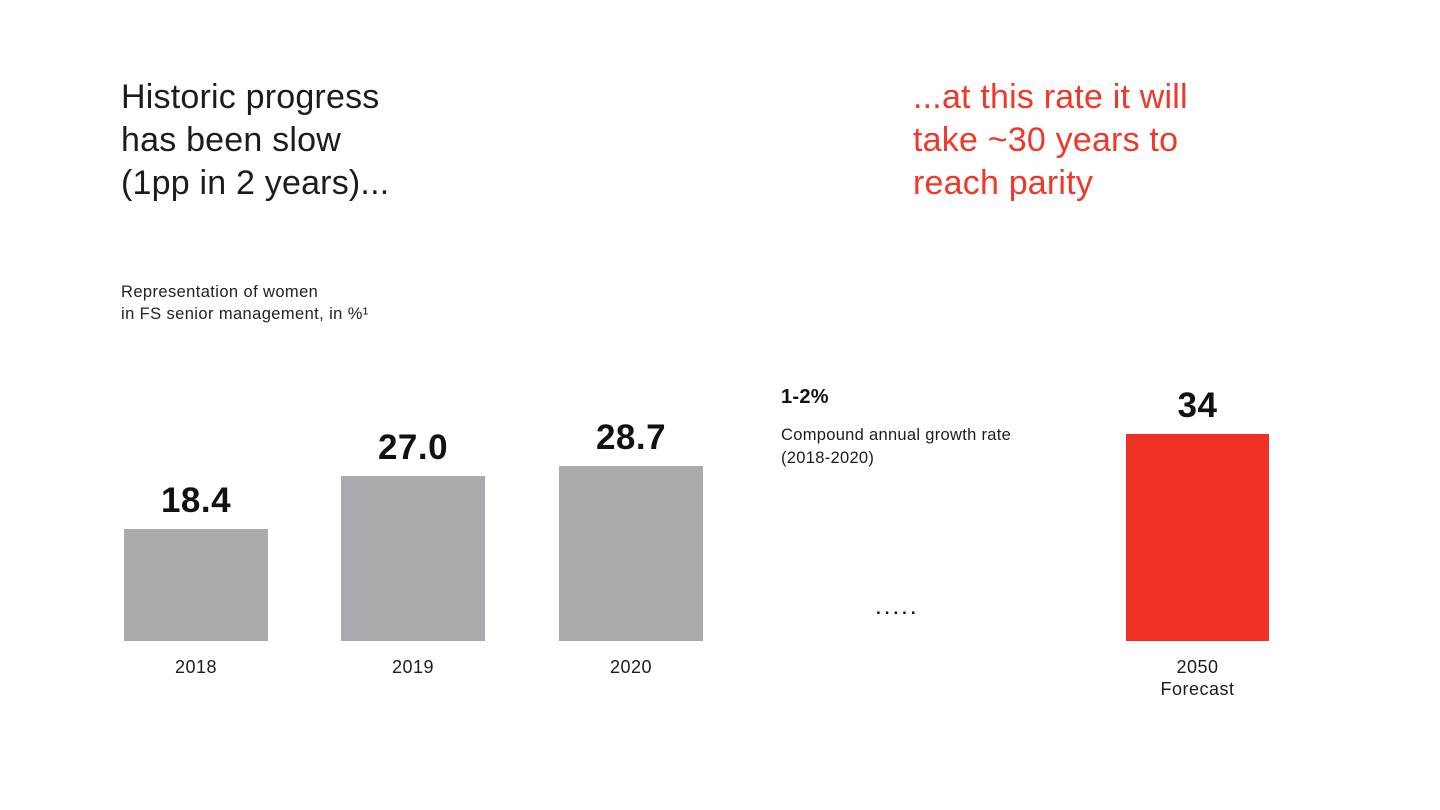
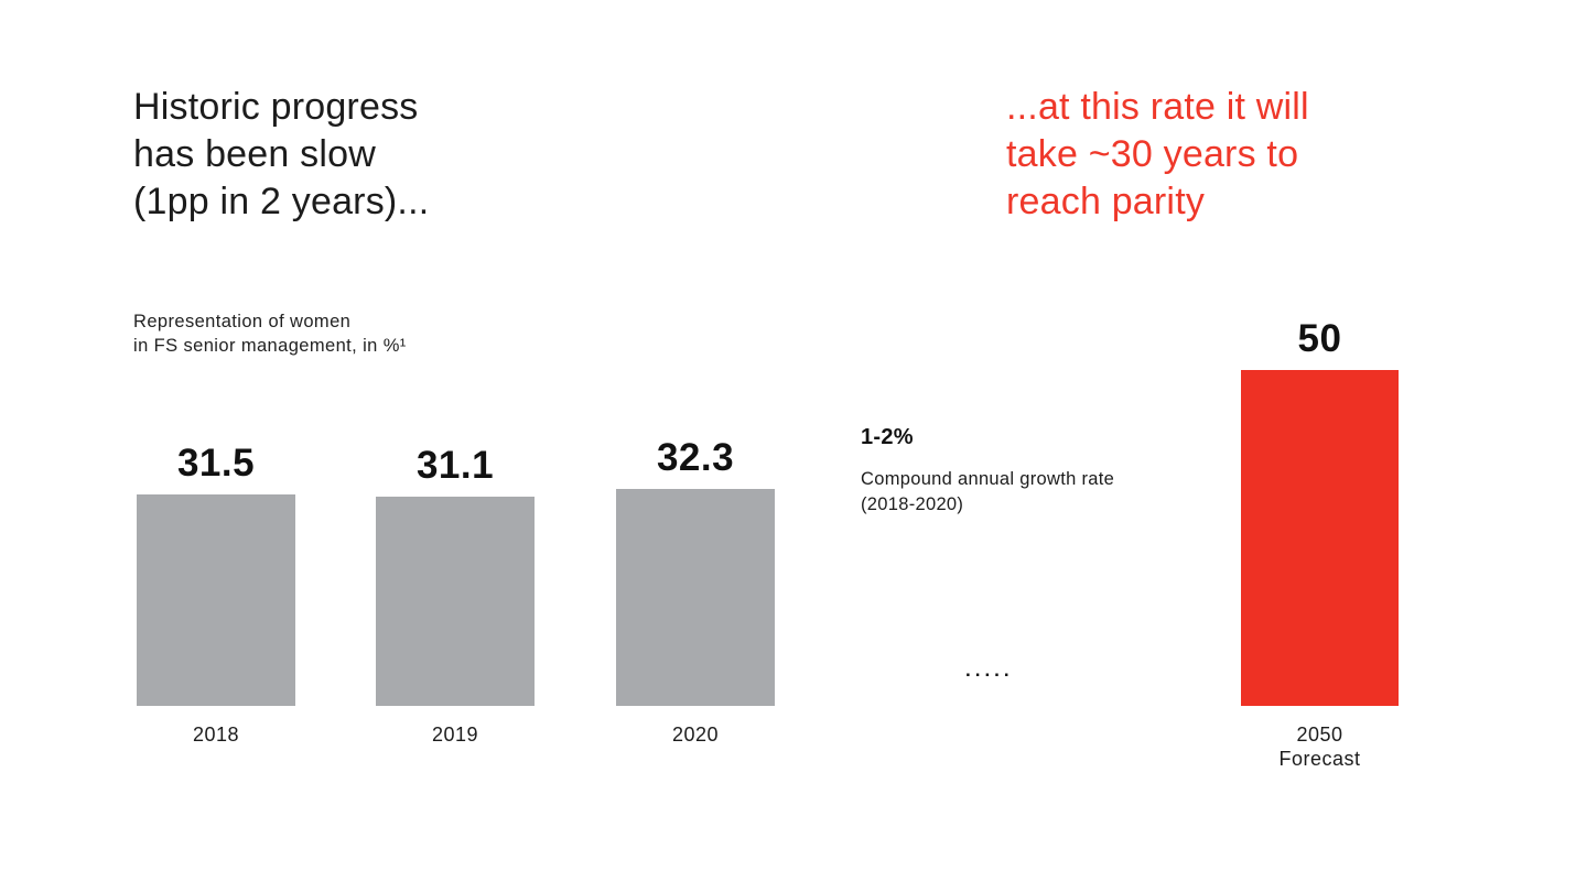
2018: 18.4 -> 31.5
2019: 27.0 -> 31.1
2020: 28.7 -> 32.3
2050 Forecast: 34 -> 50
